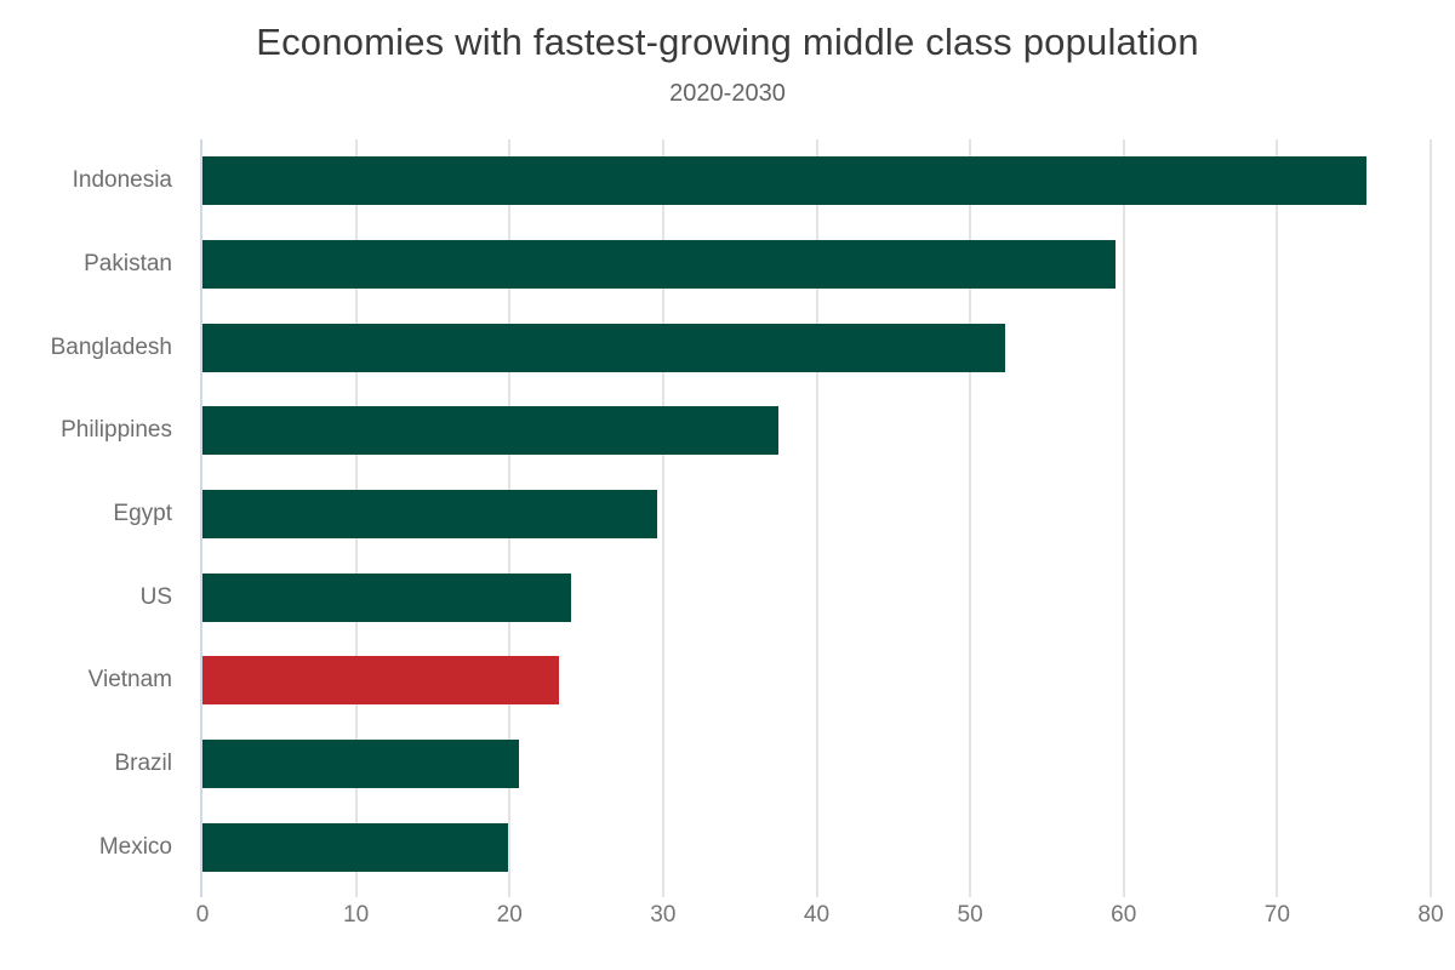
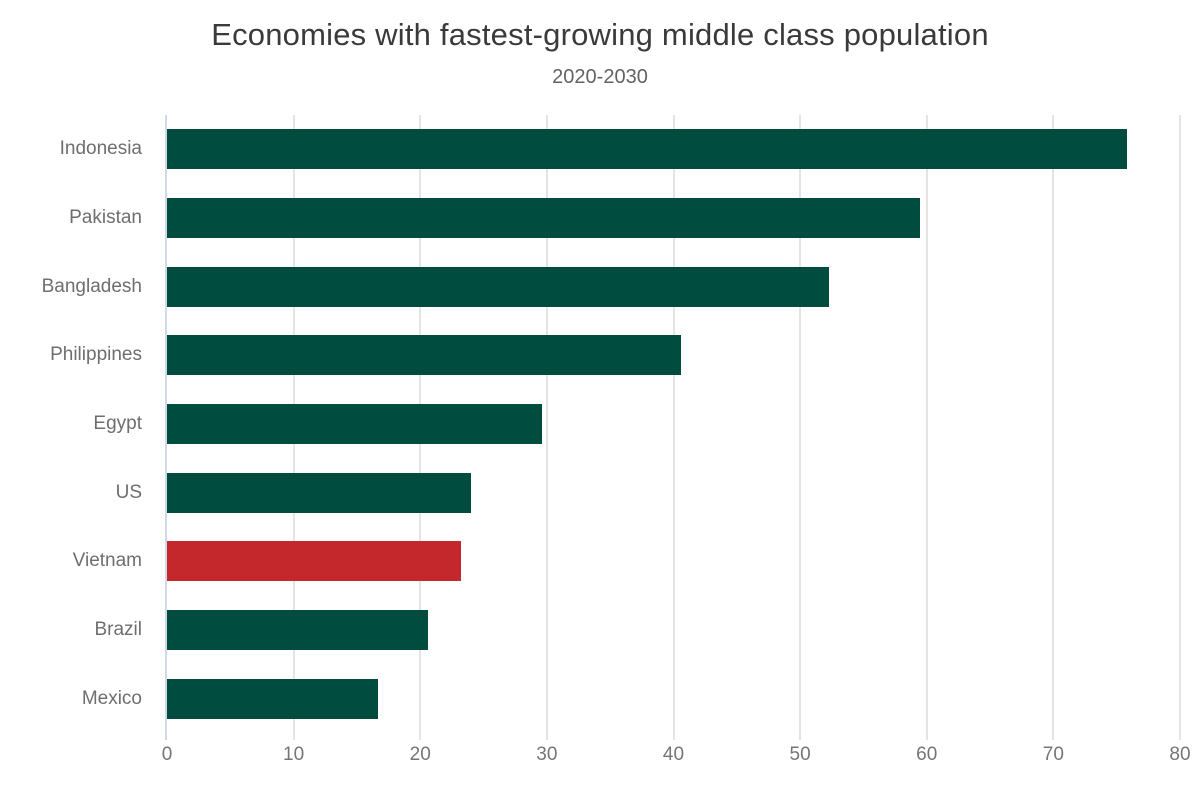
Philippines: 37.5 -> 40.6
Mexico: 19.9 -> 16.7
